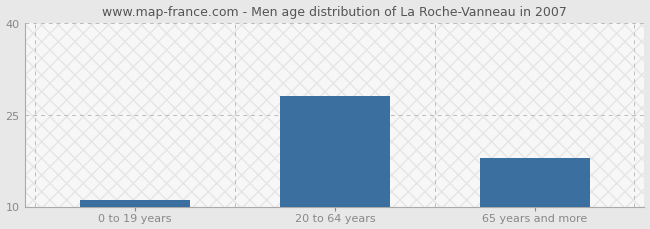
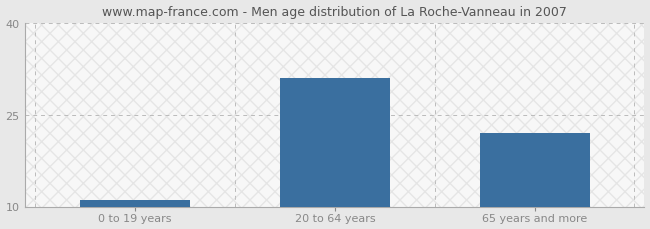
20 to 64 years: 28 -> 31
65 years and more: 18 -> 22
